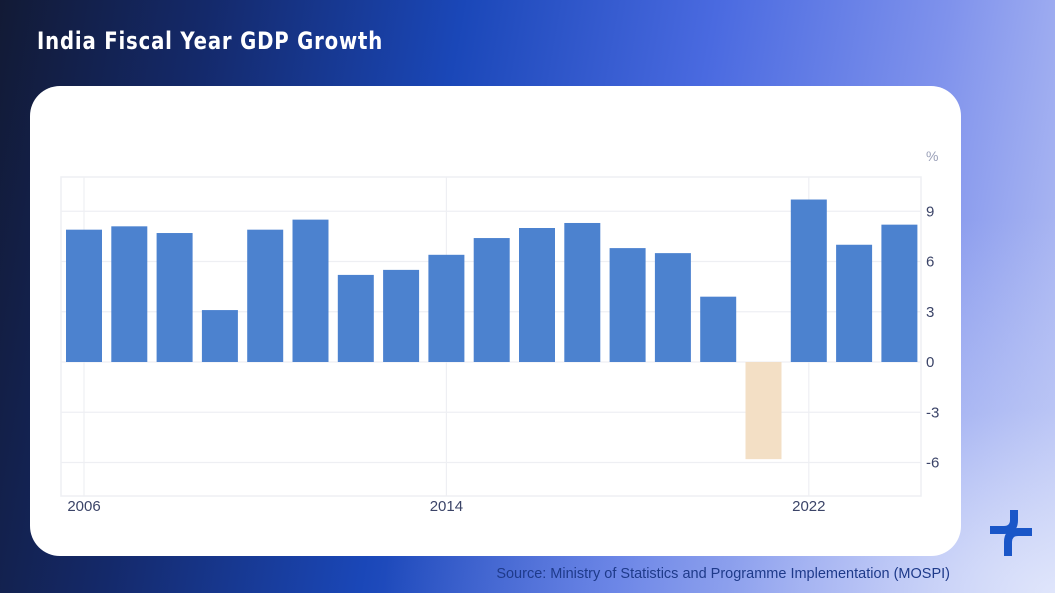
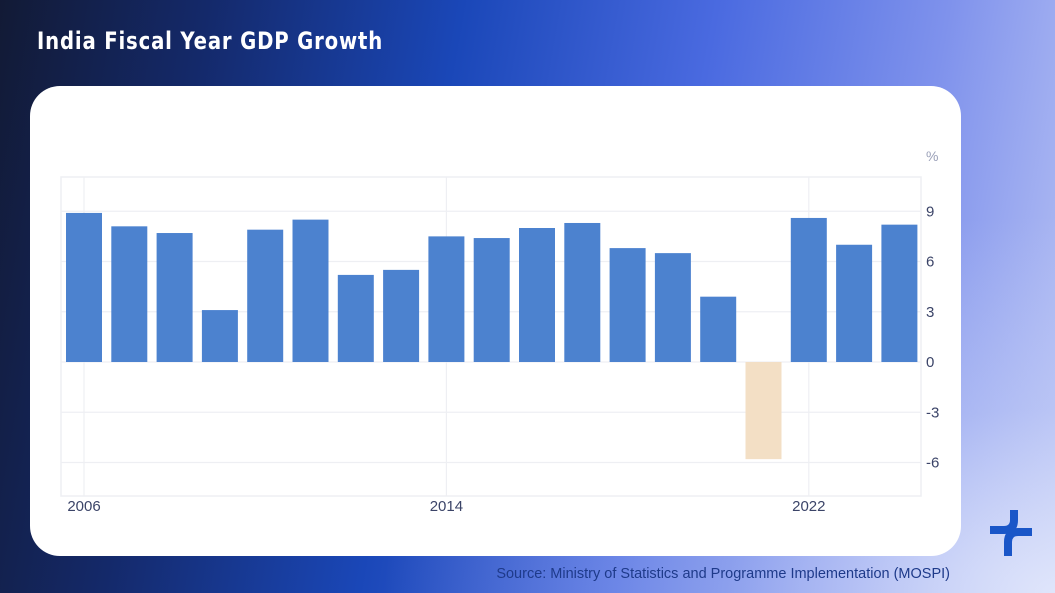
2006: 7.9 -> 8.9
2014: 6.4 -> 7.5
2022: 9.7 -> 8.6
